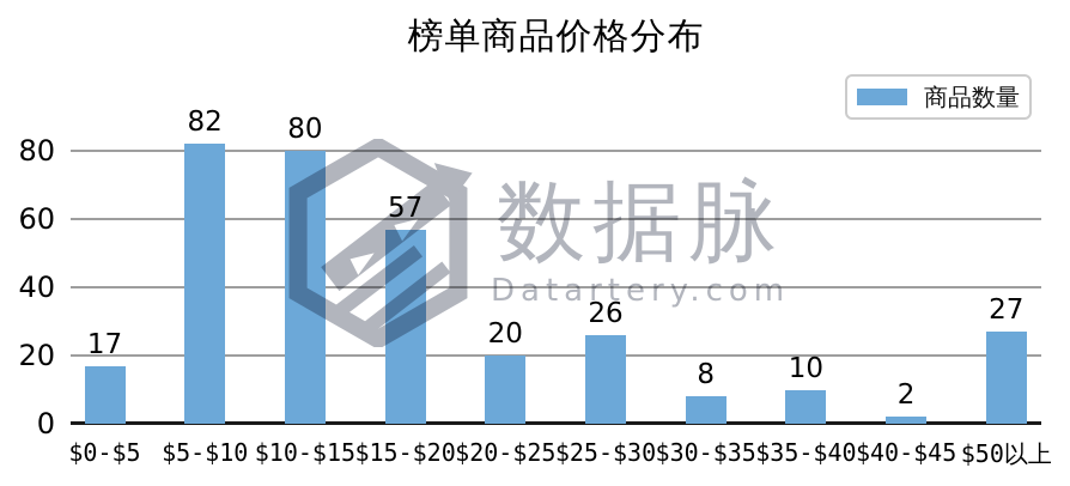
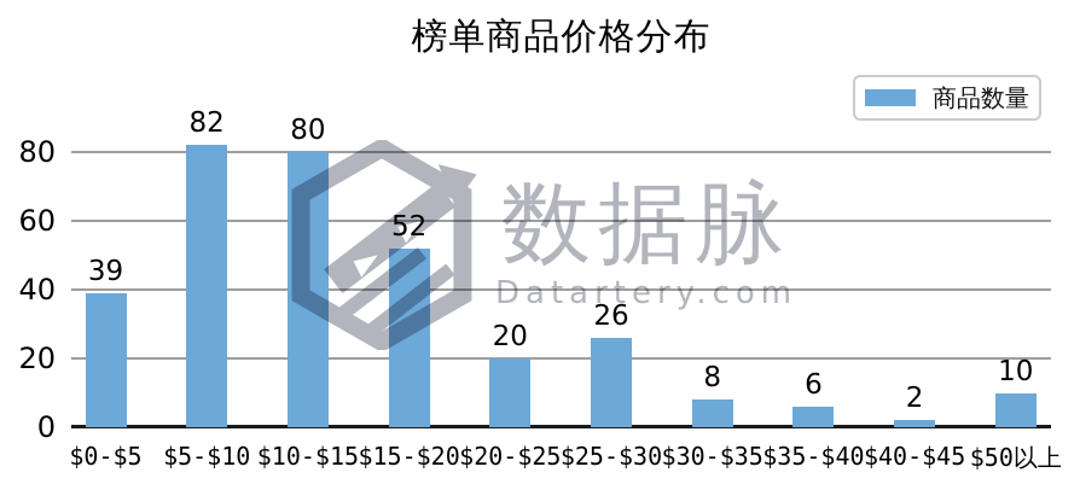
$0-$5: 17 -> 39
$15-$20: 57 -> 52
$35-$40: 10 -> 6
$50以上: 27 -> 10
